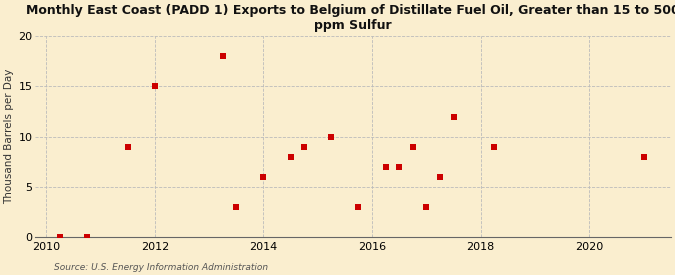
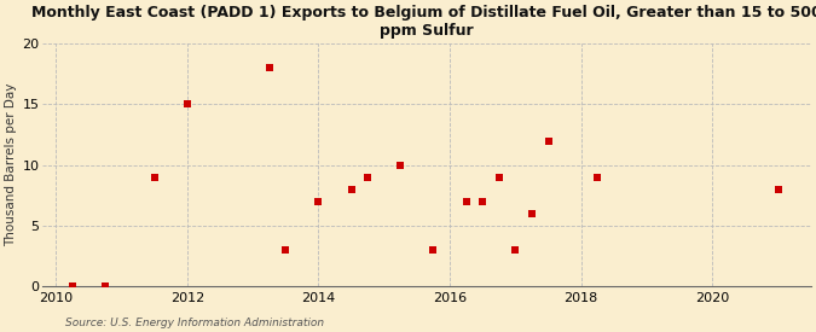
2014: 6 -> 7
